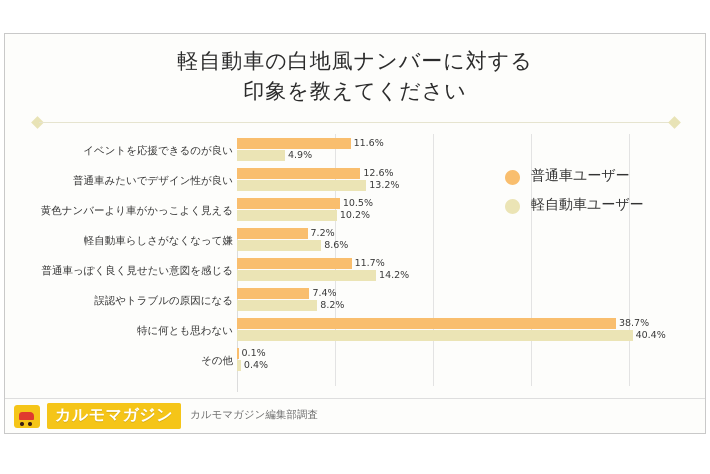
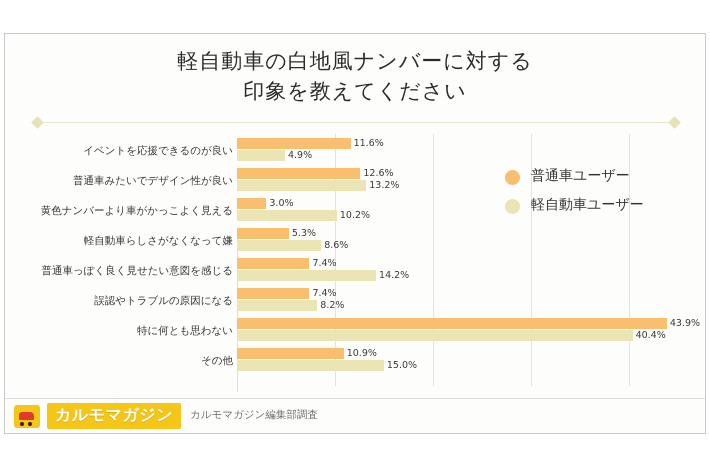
普通車ユーザー/黄色ナンバーより車がかっこよく見える: 10.5% -> 3.0%
普通車ユーザー/軽自動車らしさがなくなって嫌: 7.2% -> 5.3%
普通車ユーザー/普通車っぽく良く見せたい意図を感じる: 11.7% -> 7.4%
普通車ユーザー/特に何とも思わない: 38.7% -> 43.9%
普通車ユーザー/その他: 0.1% -> 10.9%
軽自動車ユーザー/その他: 0.4% -> 15.0%
